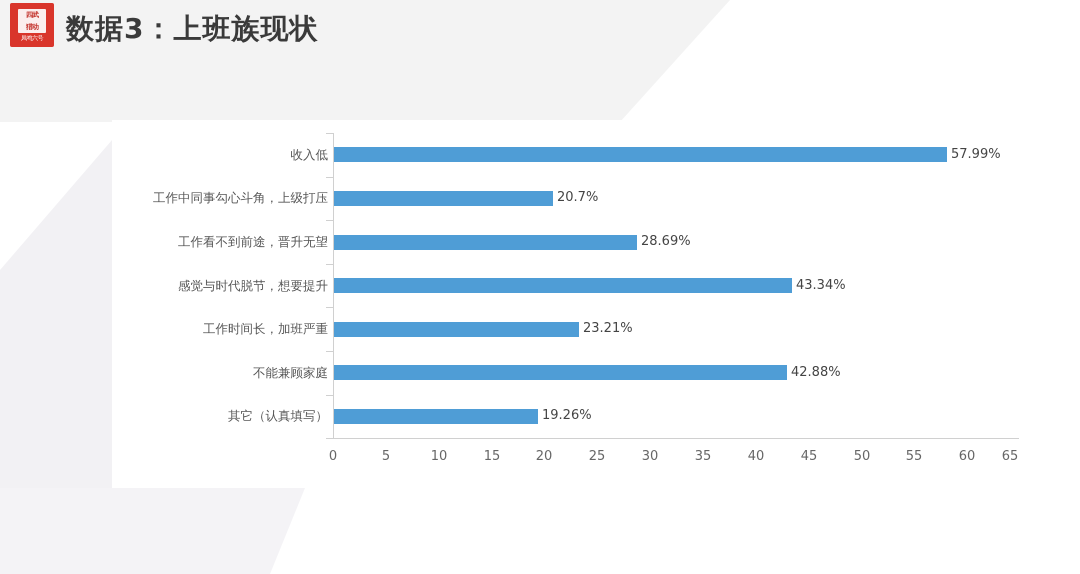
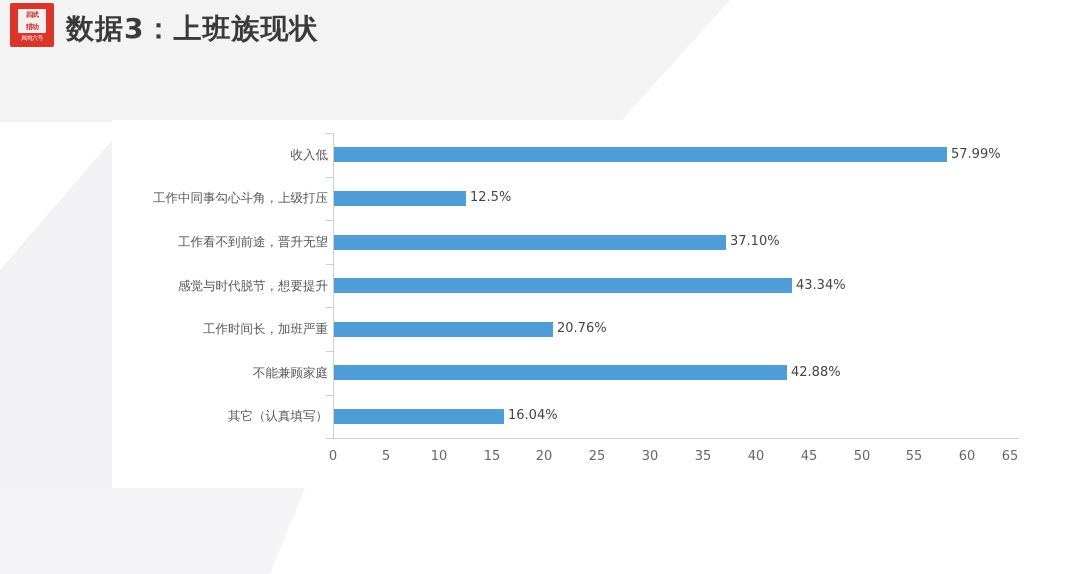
工作中同事勾心斗角，上级打压: 20.7% -> 12.5%
工作看不到前途，晋升无望: 28.69% -> 37.10%
工作时间长，加班严重: 23.21% -> 20.76%
其它（认真填写）: 19.26% -> 16.04%
